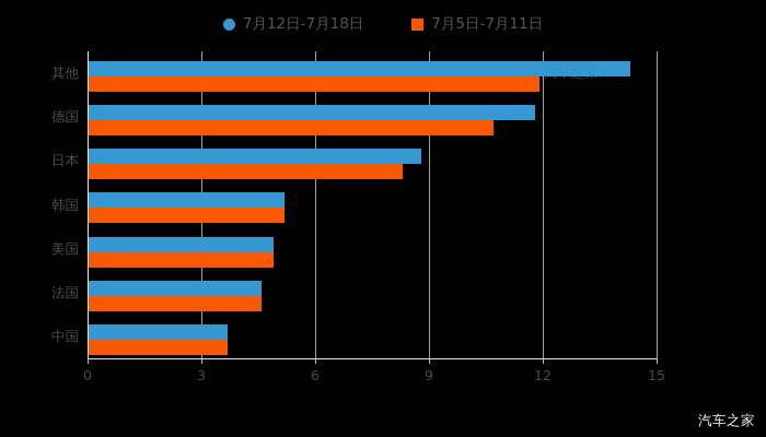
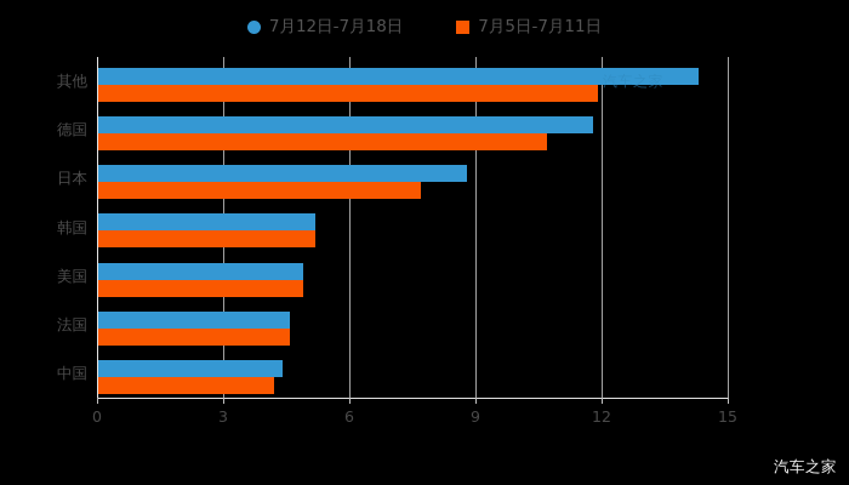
7月5日-7月11日/日本: 8.3 -> 7.7
7月12日-7月18日/中国: 3.7 -> 4.4
7月5日-7月11日/中国: 3.7 -> 4.2
